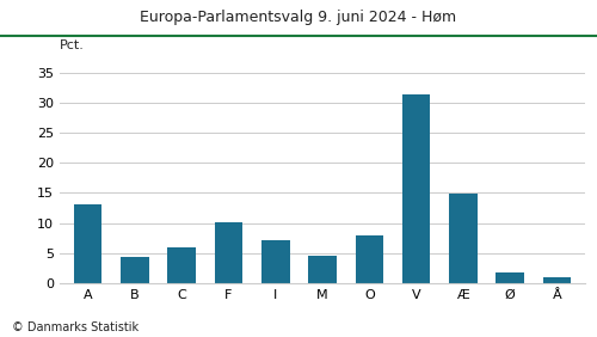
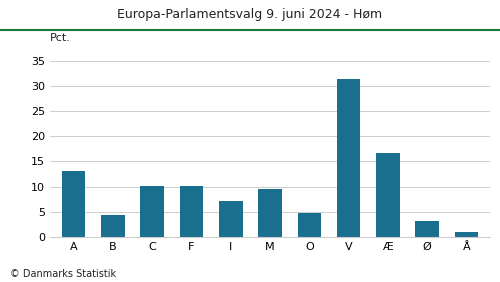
C: 6.0 -> 10.2
M: 4.5 -> 9.6
O: 7.9 -> 4.8
Æ: 14.9 -> 16.6
Ø: 1.7 -> 3.2
